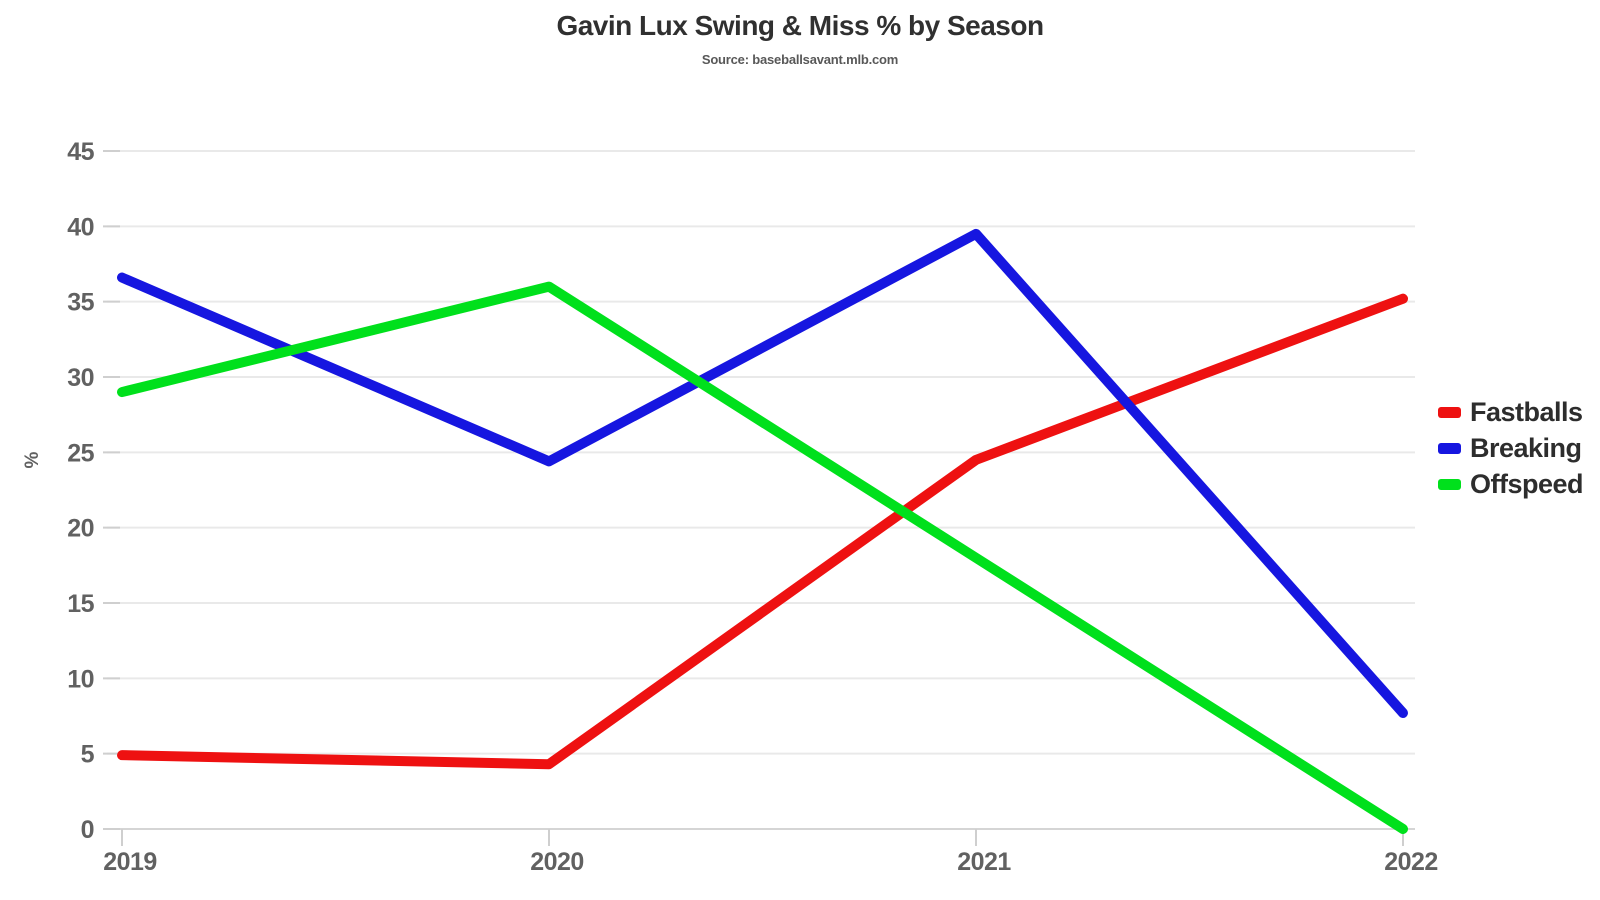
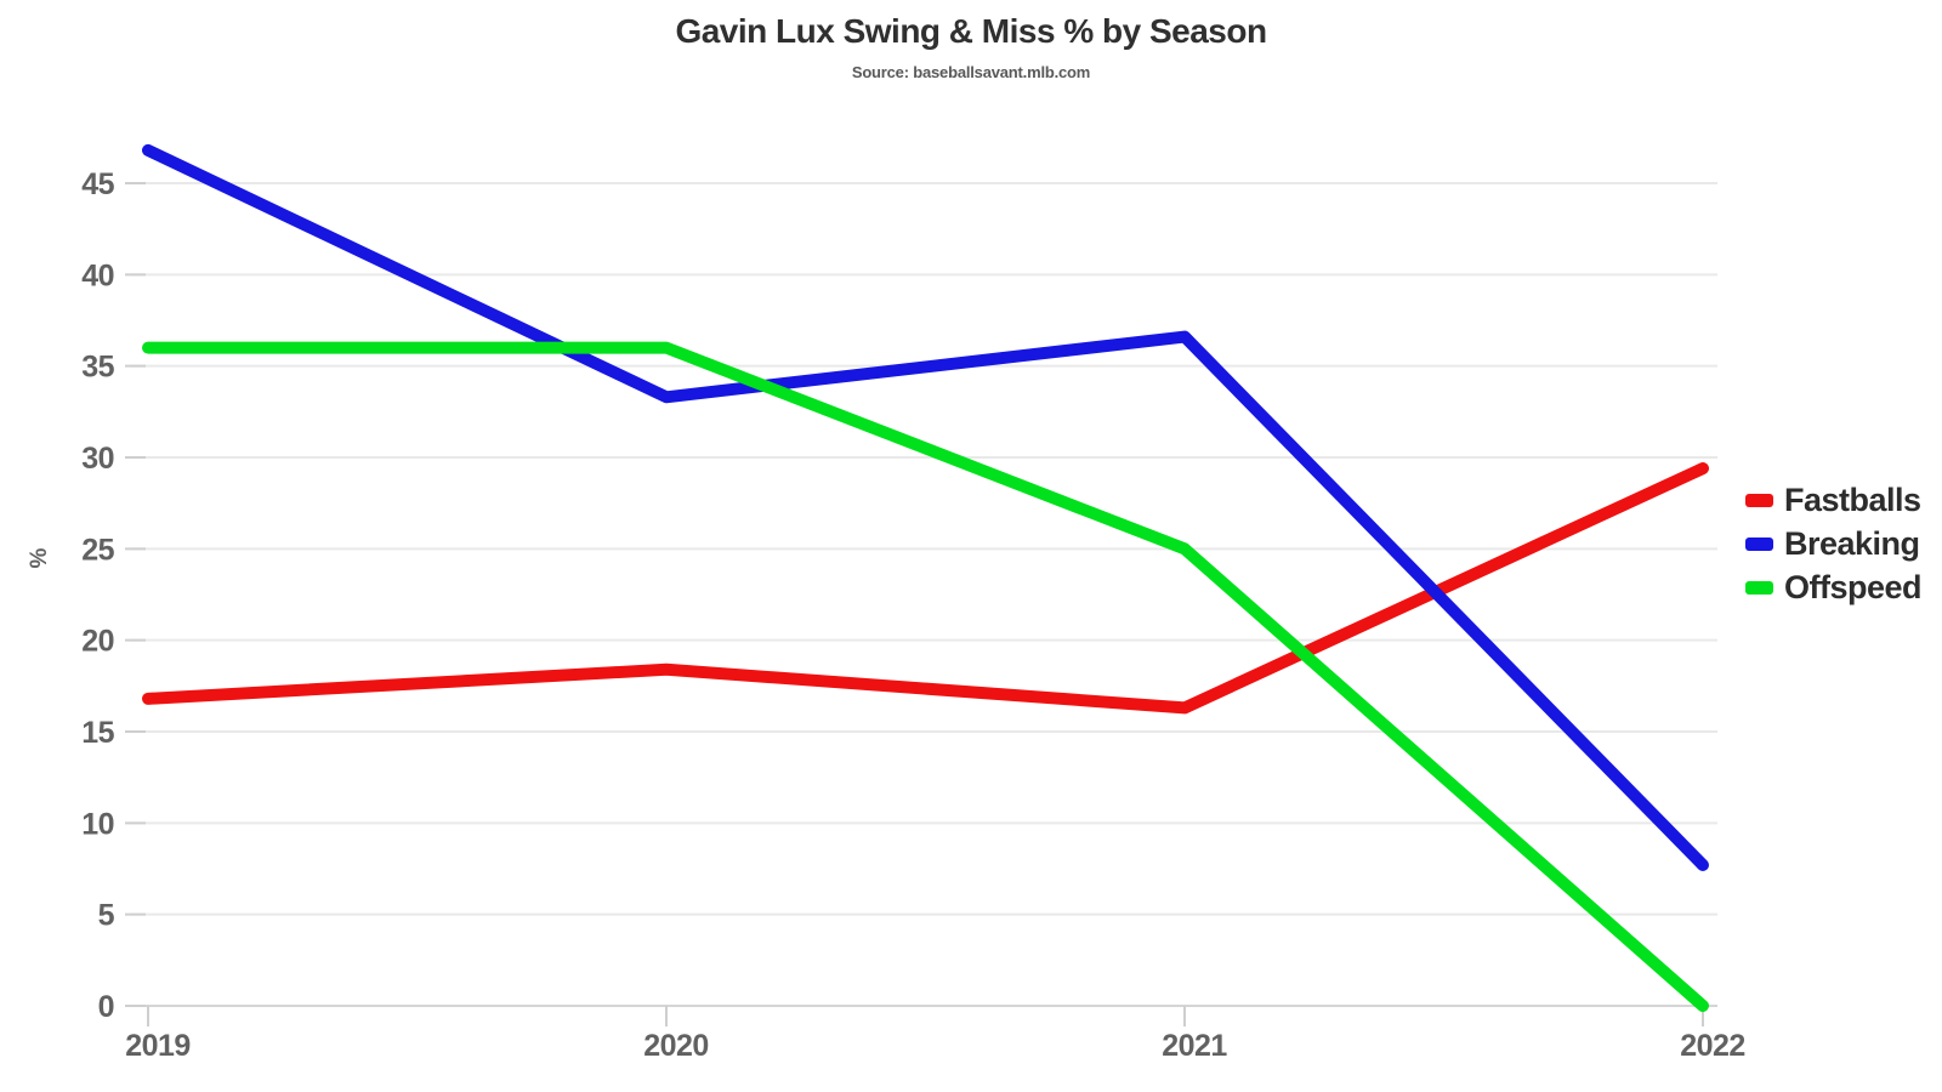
Fastballs/2019: 4.9 -> 16.8
Breaking/2019: 36.6 -> 46.8
Offspeed/2019: 29 -> 36
Fastballs/2020: 4.3 -> 18.4
Breaking/2020: 24.4 -> 33.3
Fastballs/2021: 24.5 -> 16.3
Breaking/2021: 39.5 -> 36.6
Offspeed/2021: 18 -> 25
Fastballs/2022: 35.2 -> 29.4
